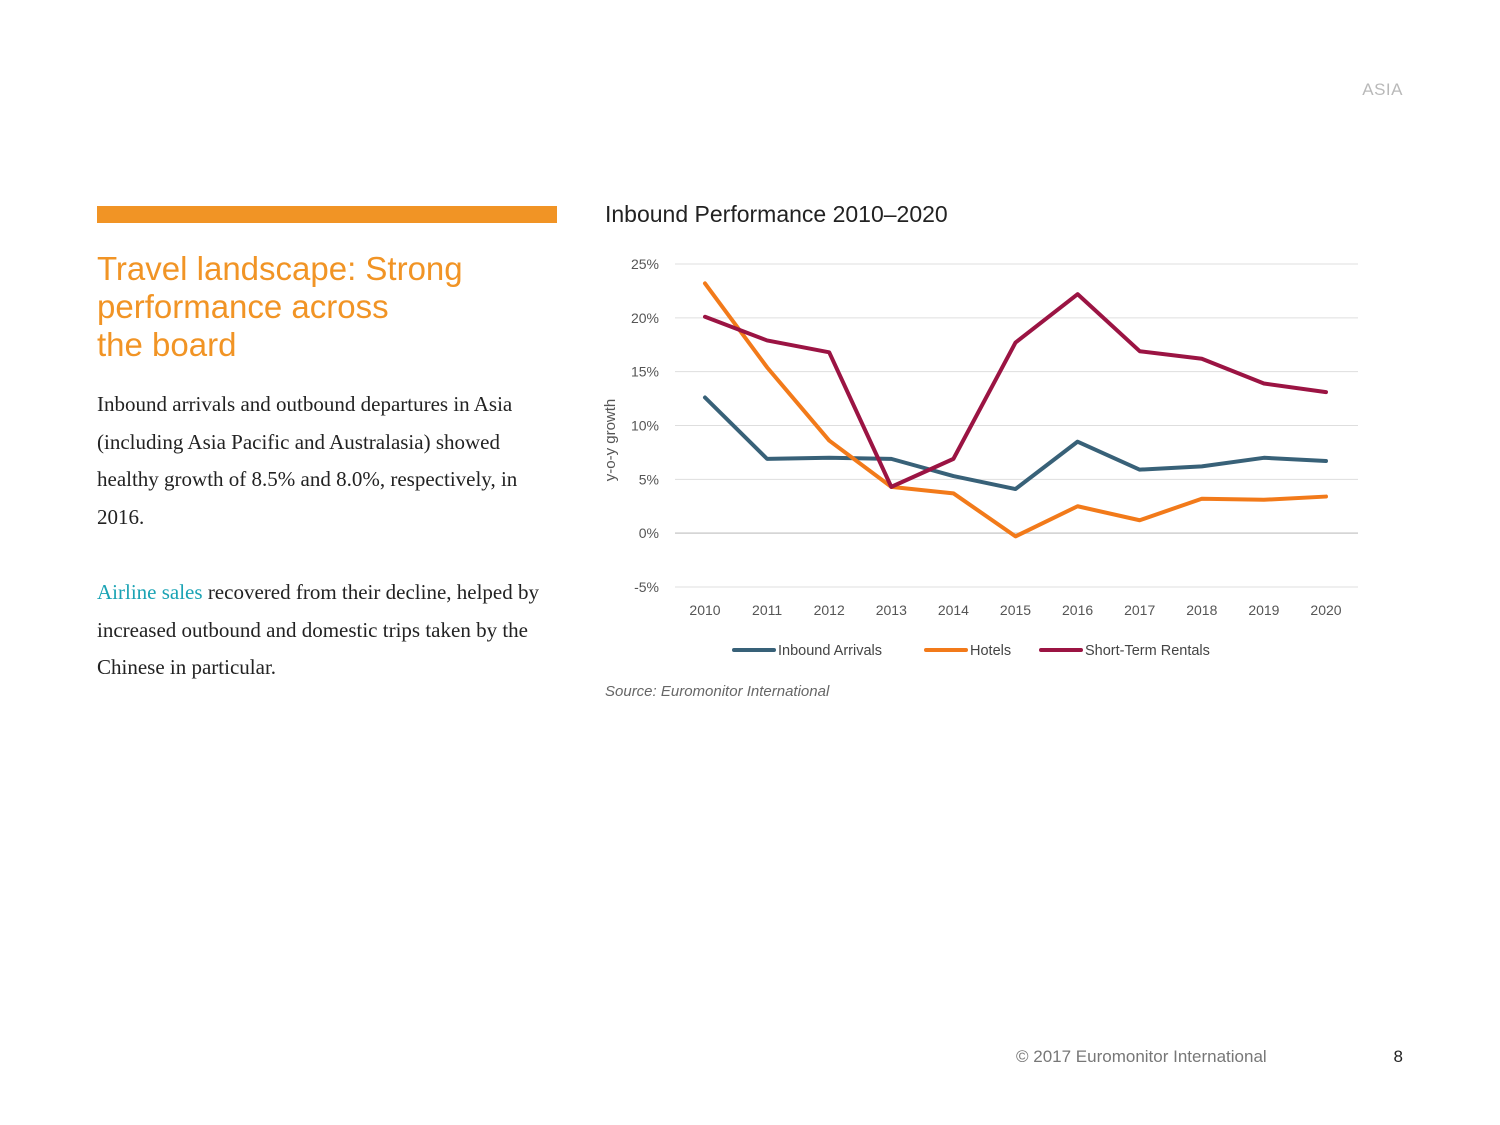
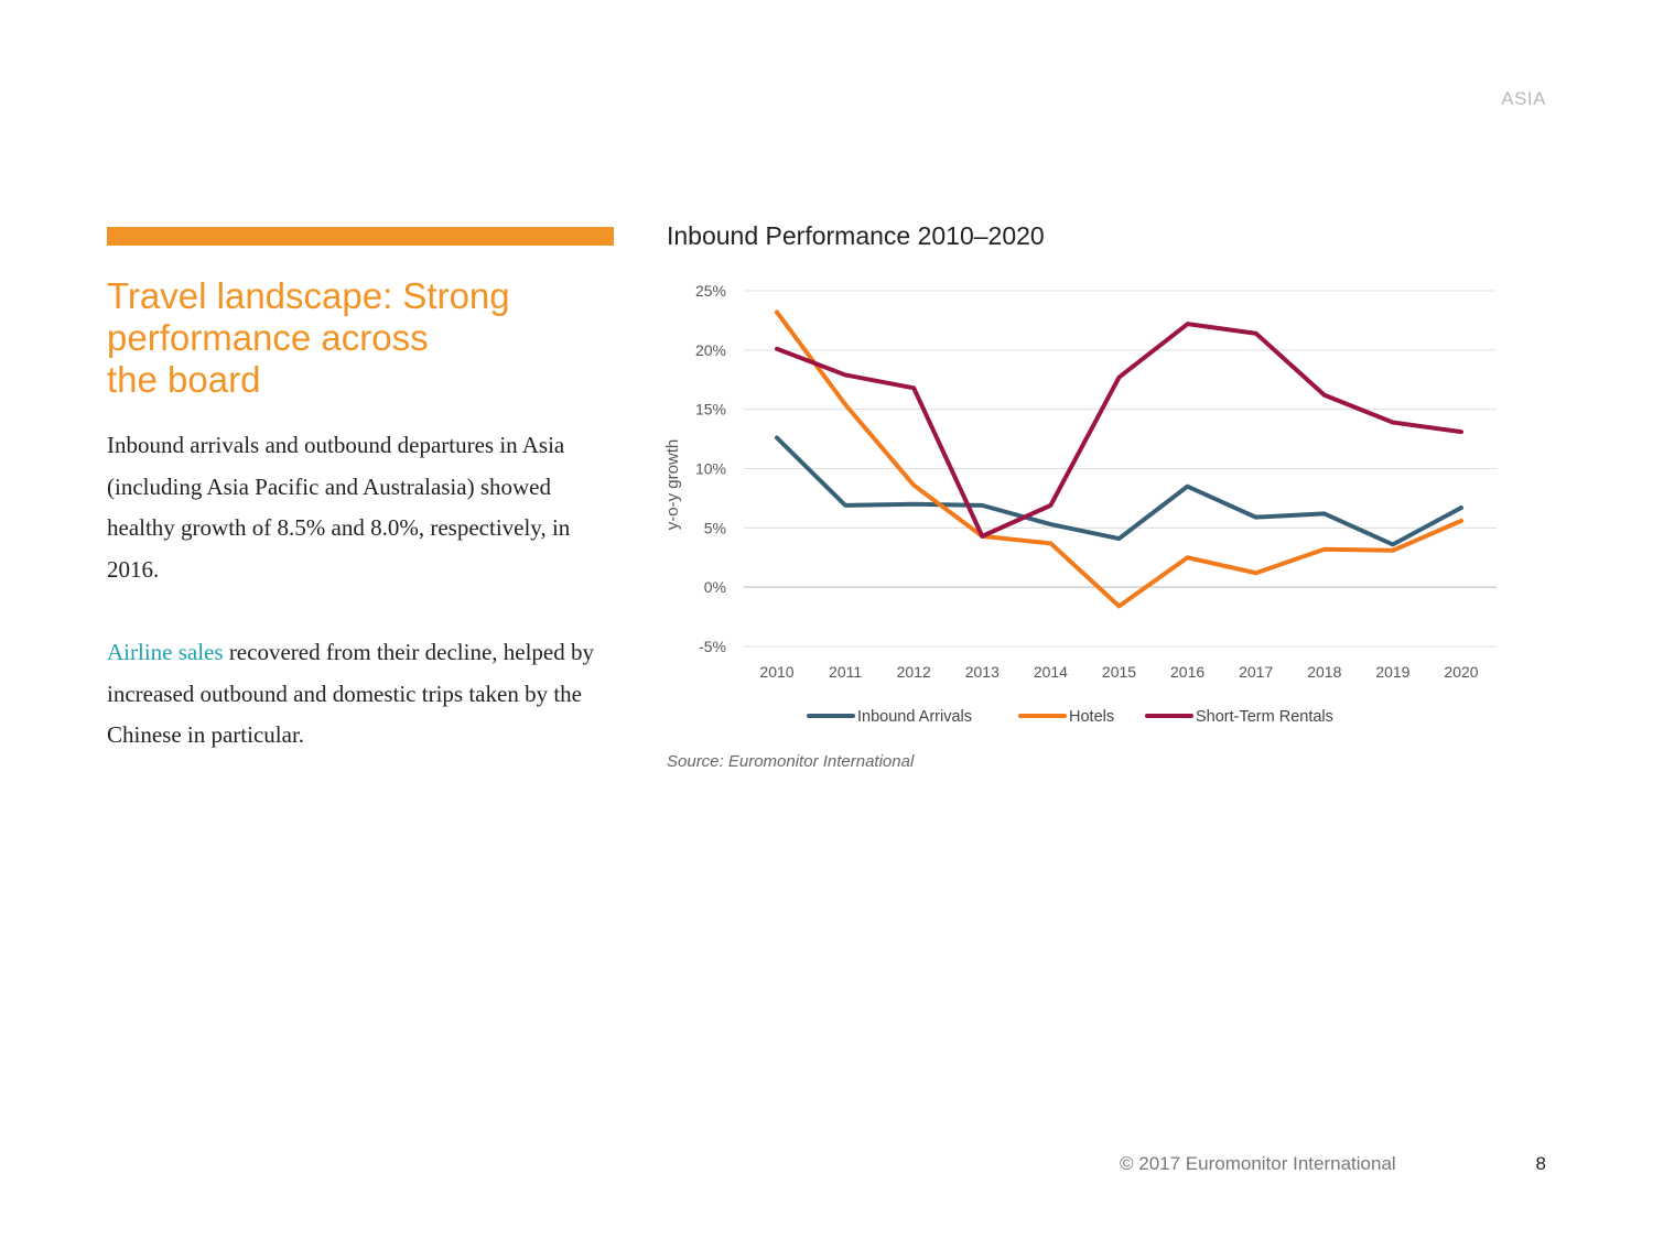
Hotels/2015: -0.3% -> -1.6%
Short-Term Rentals/2017: 16.9% -> 21.4%
Inbound Arrivals/2019: 7.0% -> 3.6%
Hotels/2020: 3.4% -> 5.6%
